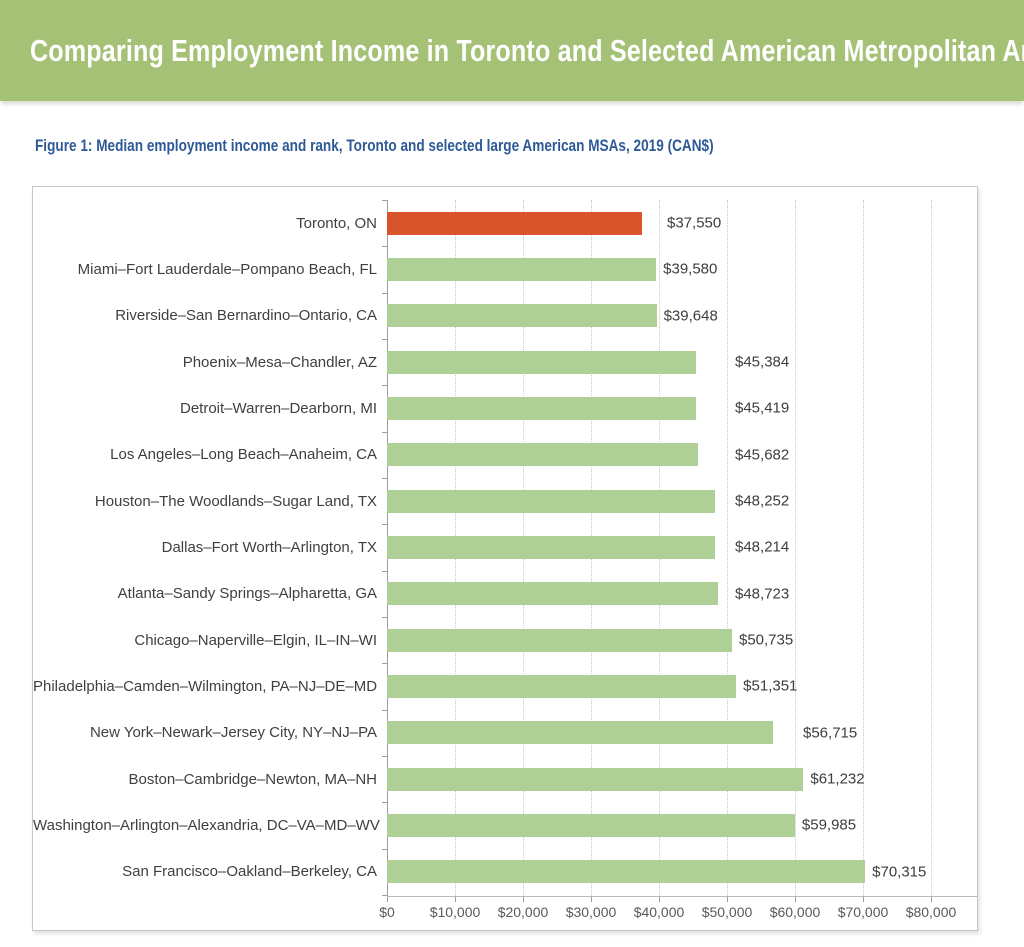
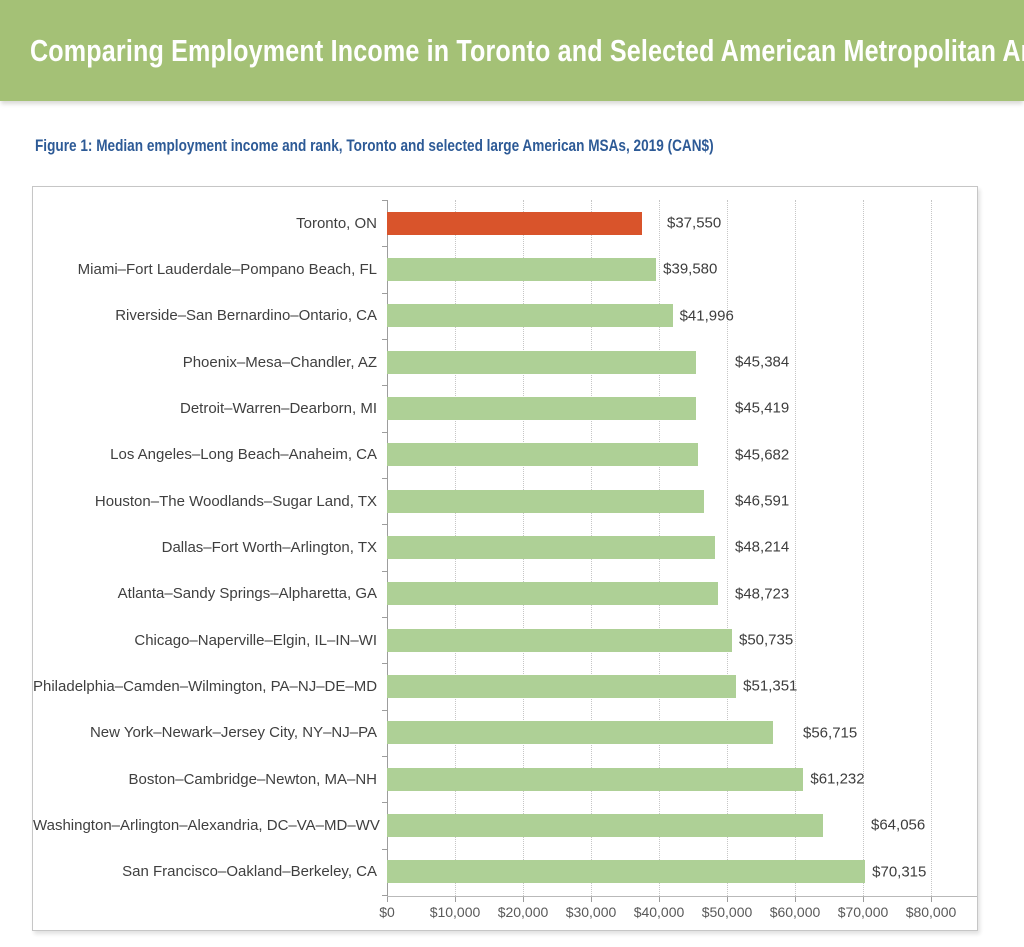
Riverside–San Bernardino–Ontario, CA: $39,648 -> $41,996
Houston–The Woodlands–Sugar Land, TX: $48,252 -> $46,591
Washington–Arlington–Alexandria, DC–VA–MD–WV: $59,985 -> $64,056
